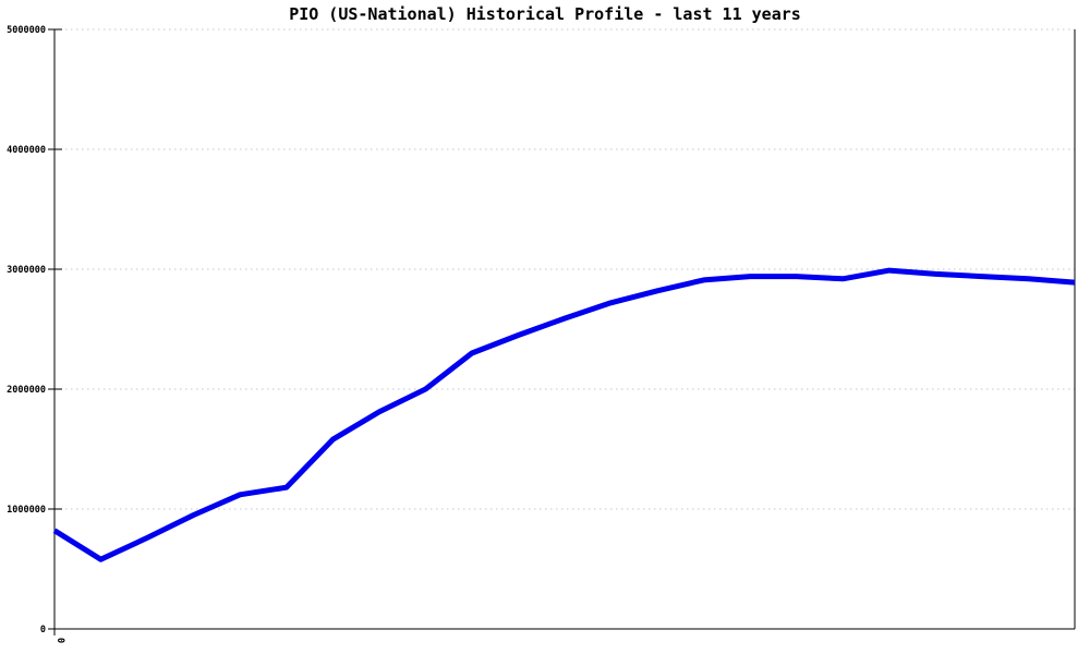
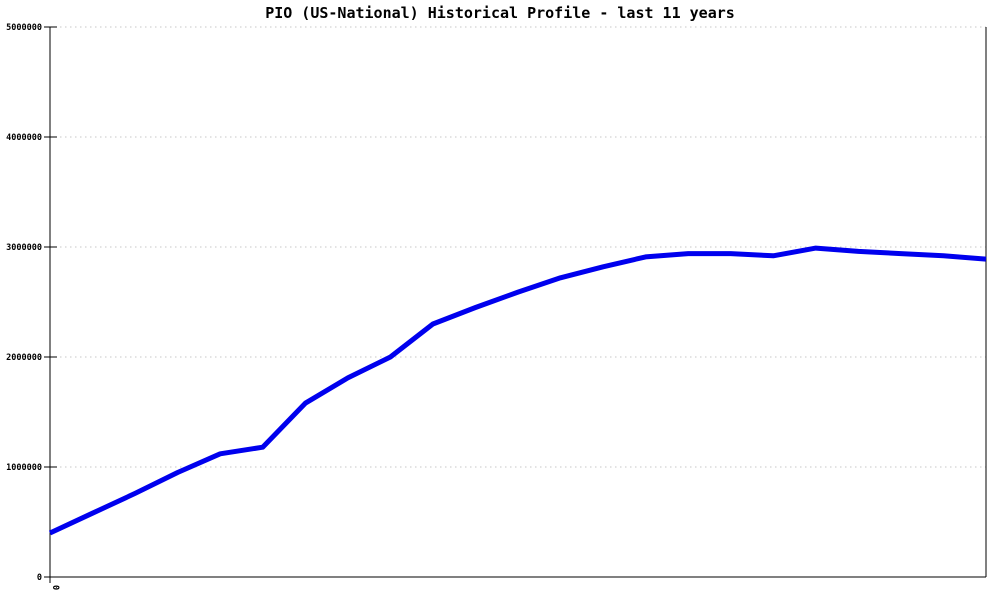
0: 820000 -> 400000
